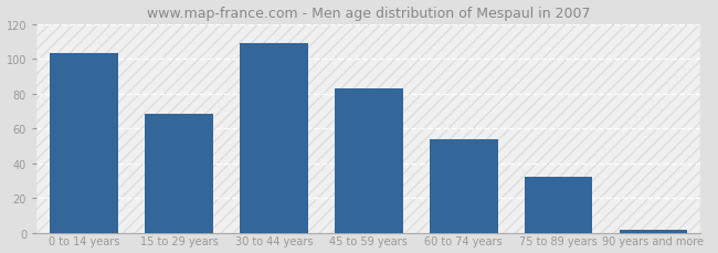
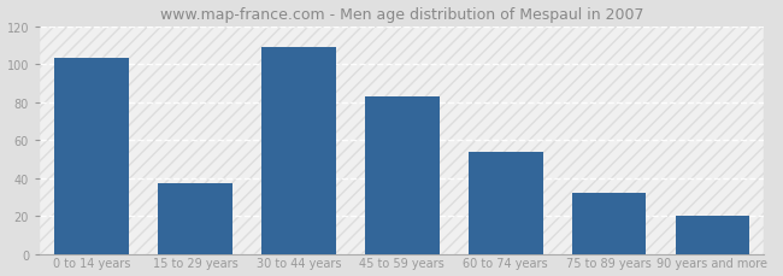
15 to 29 years: 68 -> 37
90 years and more: 2 -> 20
